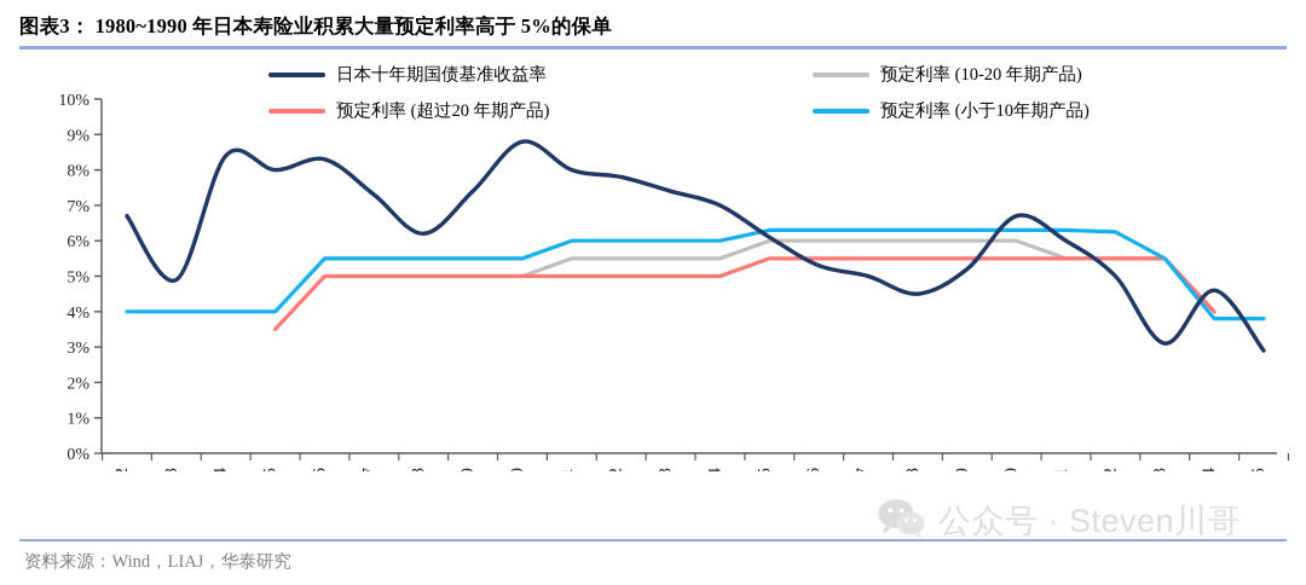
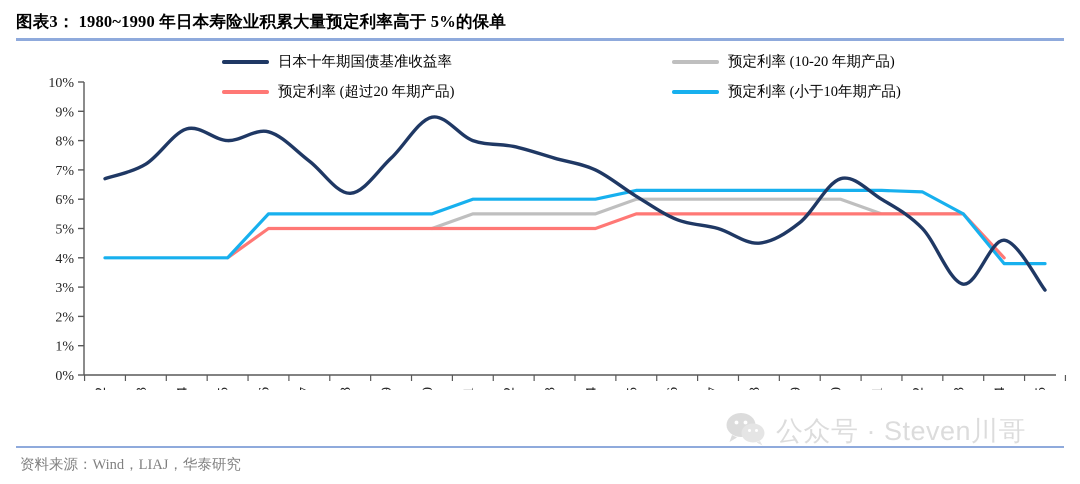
日本十年期国债基准收益率/1973: 4.9% -> 7.2%
预定利率 (超过20 年期产品)/1975: 3.5% -> 4.0%
